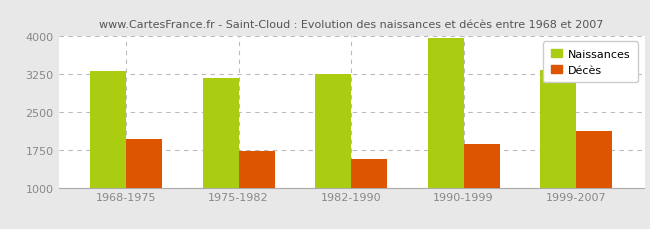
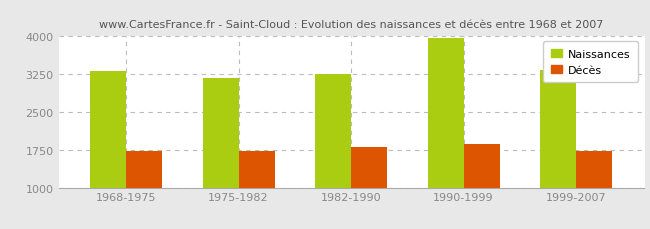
Décès/1968-1975: 1960 -> 1720
Décès/1982-1990: 1560 -> 1800
Décès/1999-2007: 2120 -> 1720
